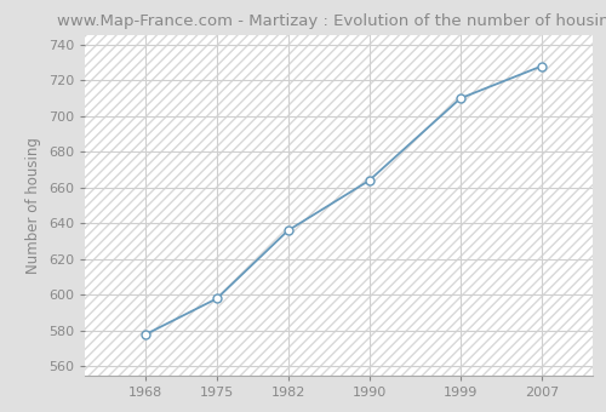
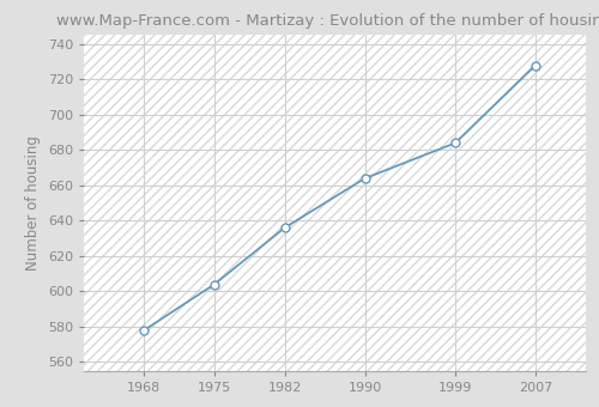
1975: 598 -> 604
1999: 710 -> 684
